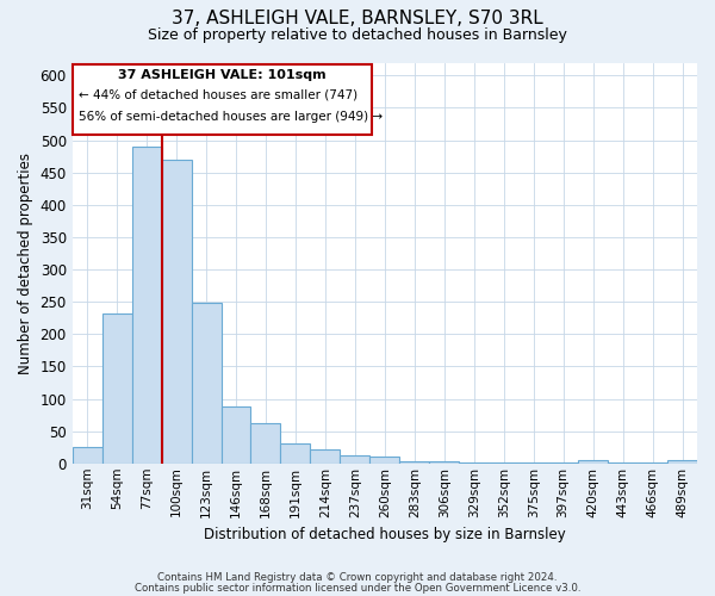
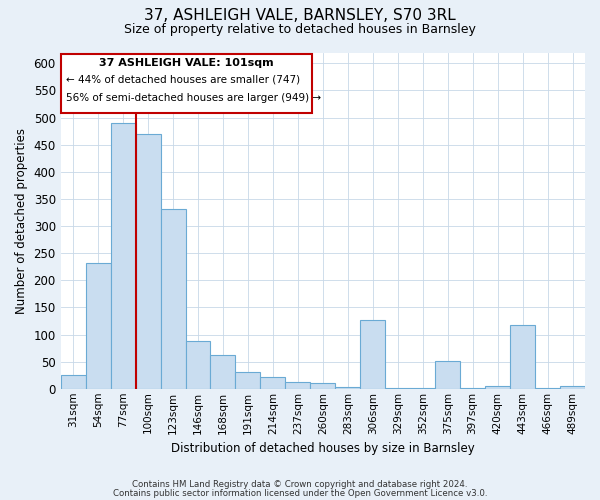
123sqm: 248 -> 332
306sqm: 4 -> 126
375sqm: 1 -> 52
443sqm: 1 -> 118
